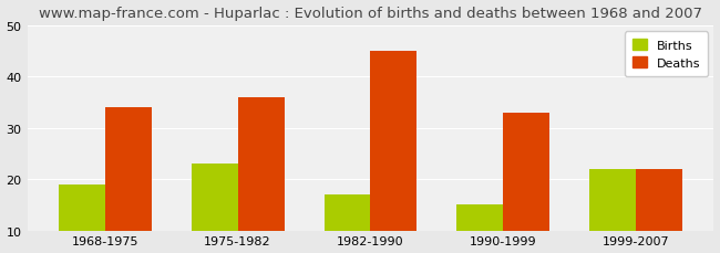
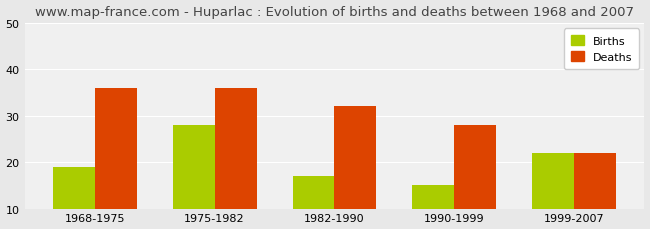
Deaths/1968-1975: 34 -> 36
Births/1975-1982: 23 -> 28
Deaths/1982-1990: 45 -> 32
Deaths/1990-1999: 33 -> 28
